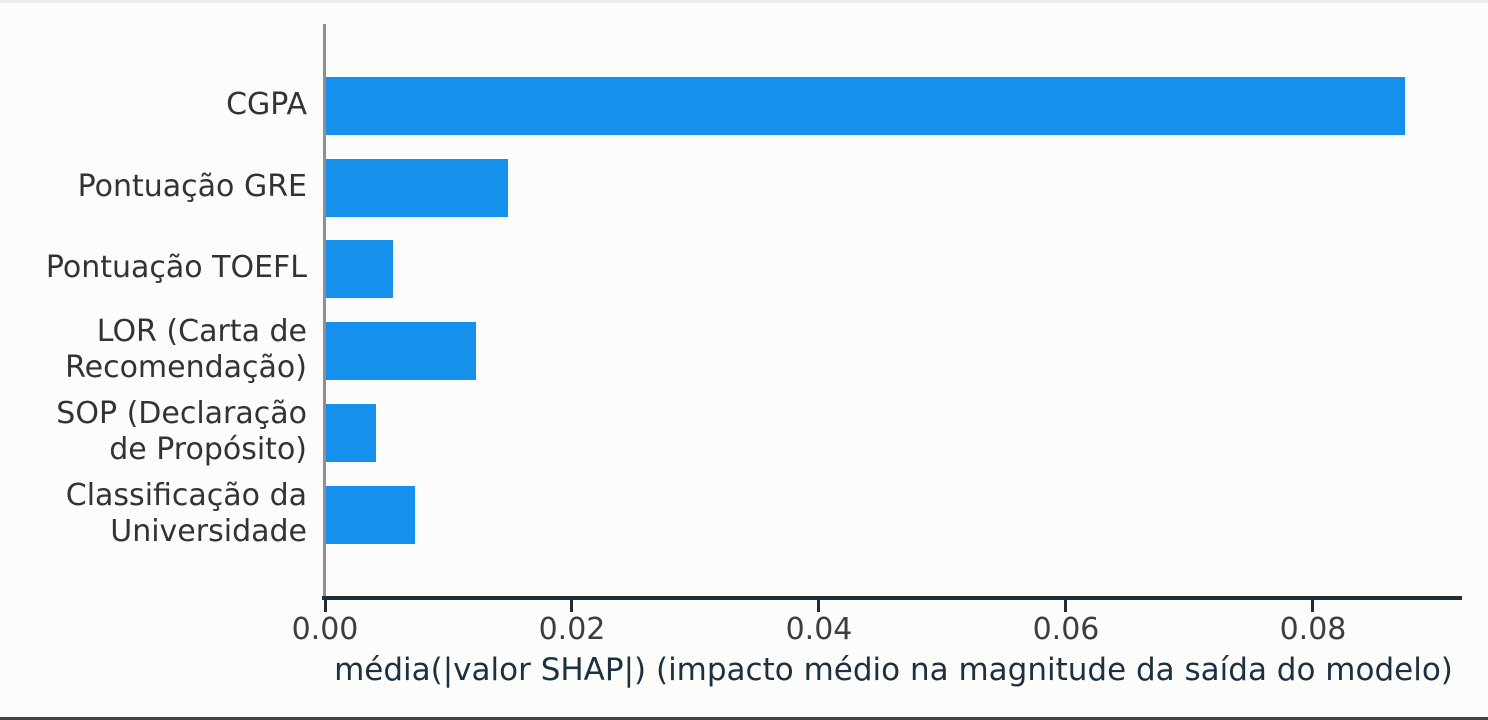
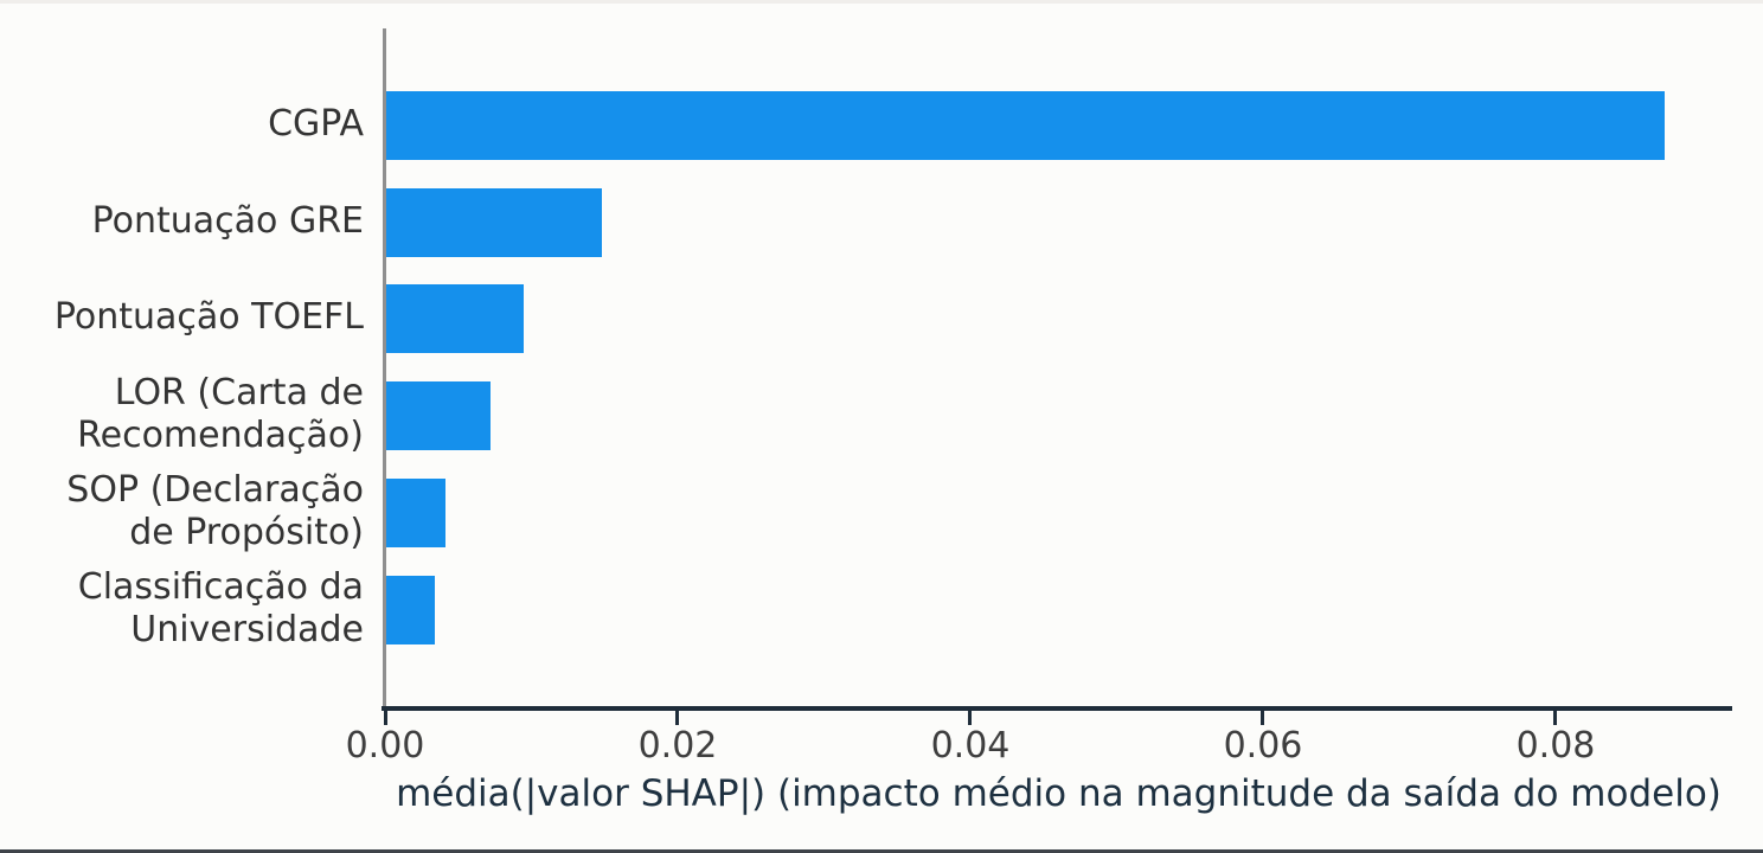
Pontuação TOEFL: 0.0055 -> 0.0095
LOR (Carta de Recomendação): 0.0122 -> 0.0072
Classificação da Universidade: 0.0073 -> 0.0034
